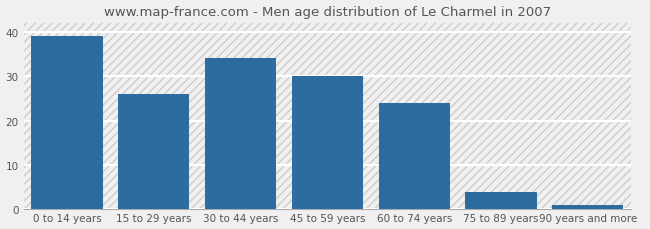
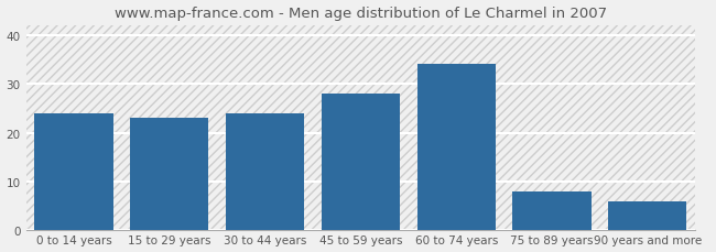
0 to 14 years: 39 -> 24
15 to 29 years: 26 -> 23
30 to 44 years: 34 -> 24
45 to 59 years: 30 -> 28
60 to 74 years: 24 -> 34
75 to 89 years: 4 -> 8
90 years and more: 1 -> 6
